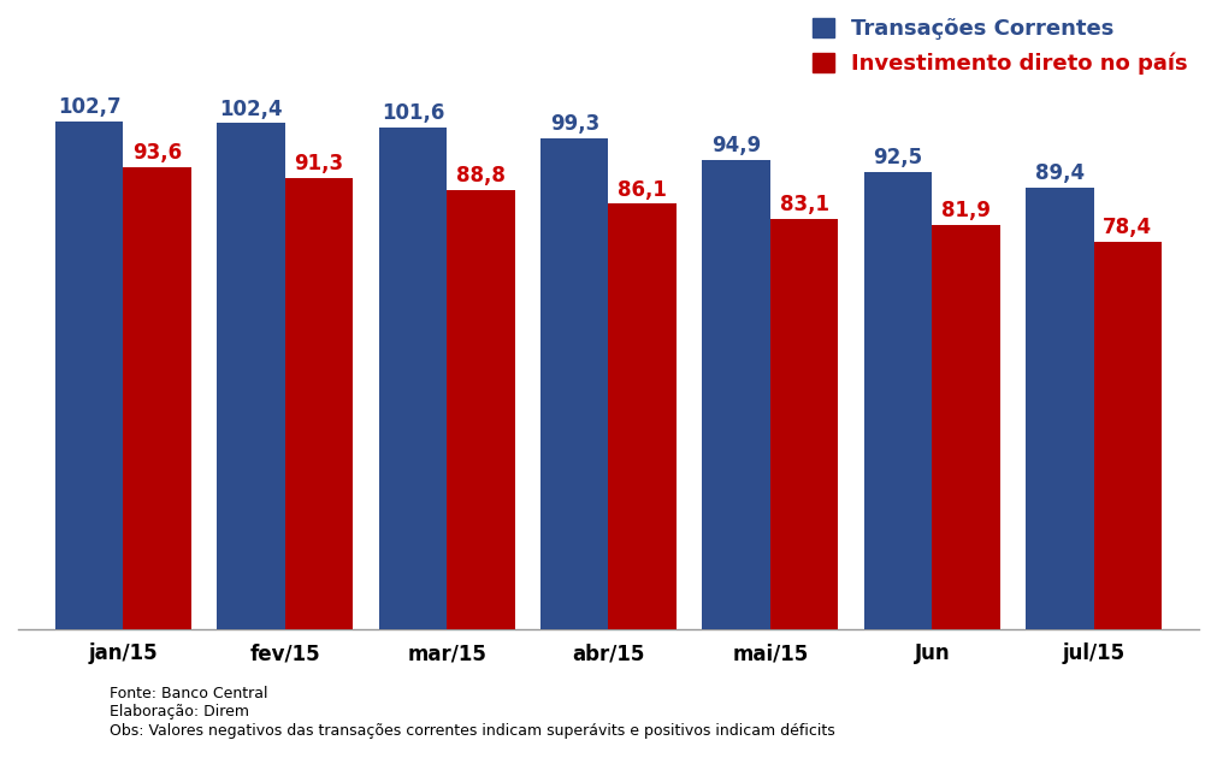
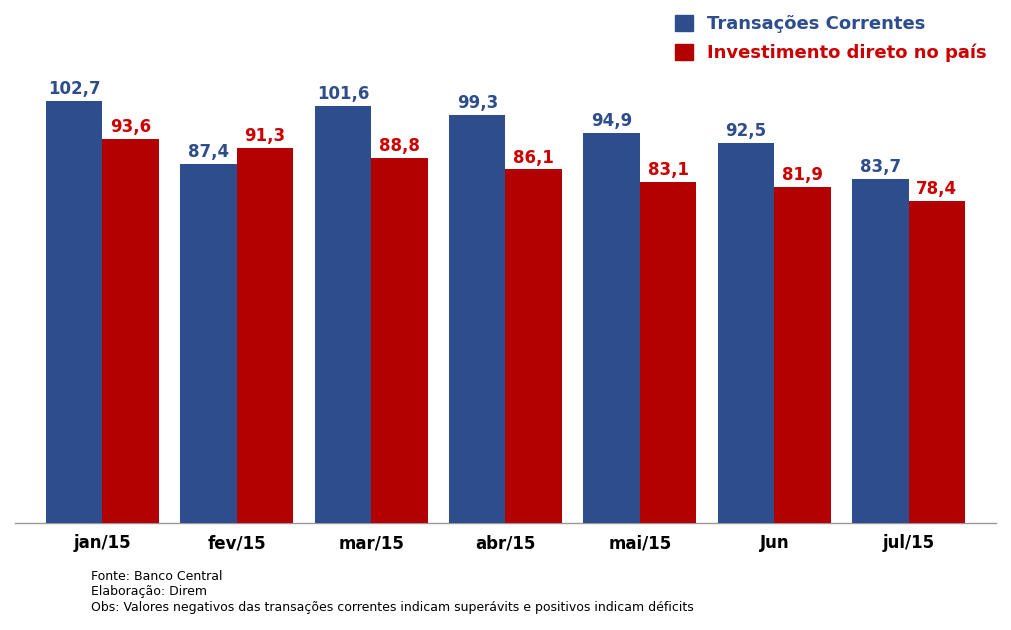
Transações Correntes/fev/15: 102,4 -> 87,4
Transações Correntes/jul/15: 89,4 -> 83,7
